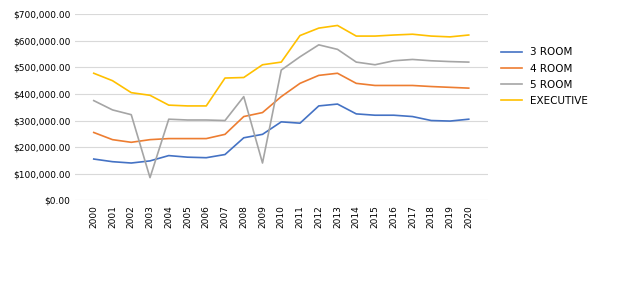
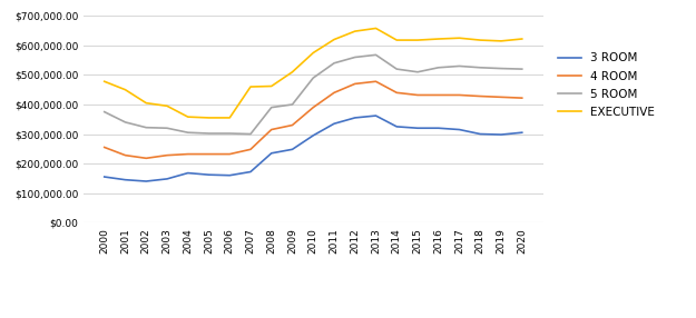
5 ROOM/2003: $85,000 -> $320,000
5 ROOM/2009: $140,000 -> $400,000
EXECUTIVE/2010: $520,000 -> $575,000
3 ROOM/2011: $290,000 -> $335,000
5 ROOM/2012: $585,000 -> $560,000
